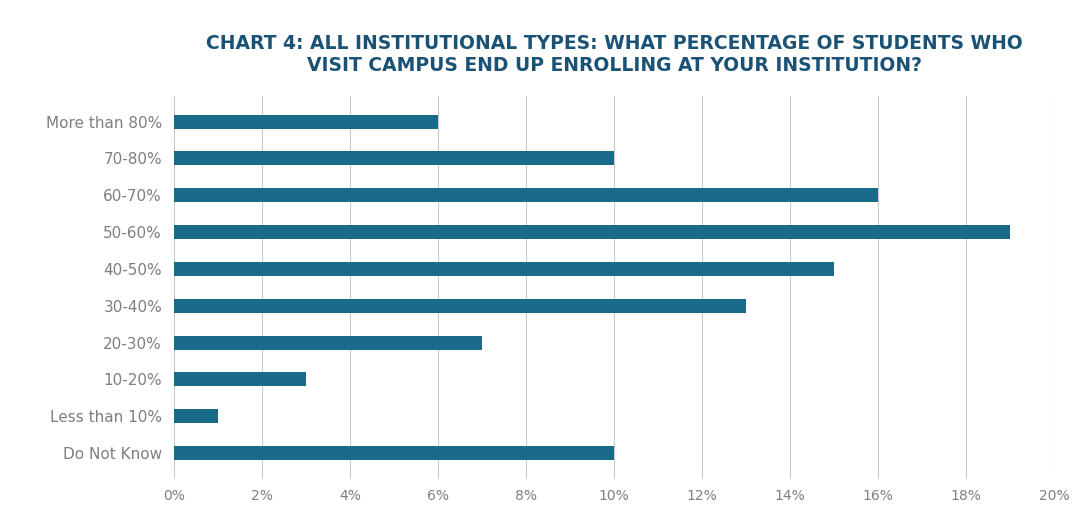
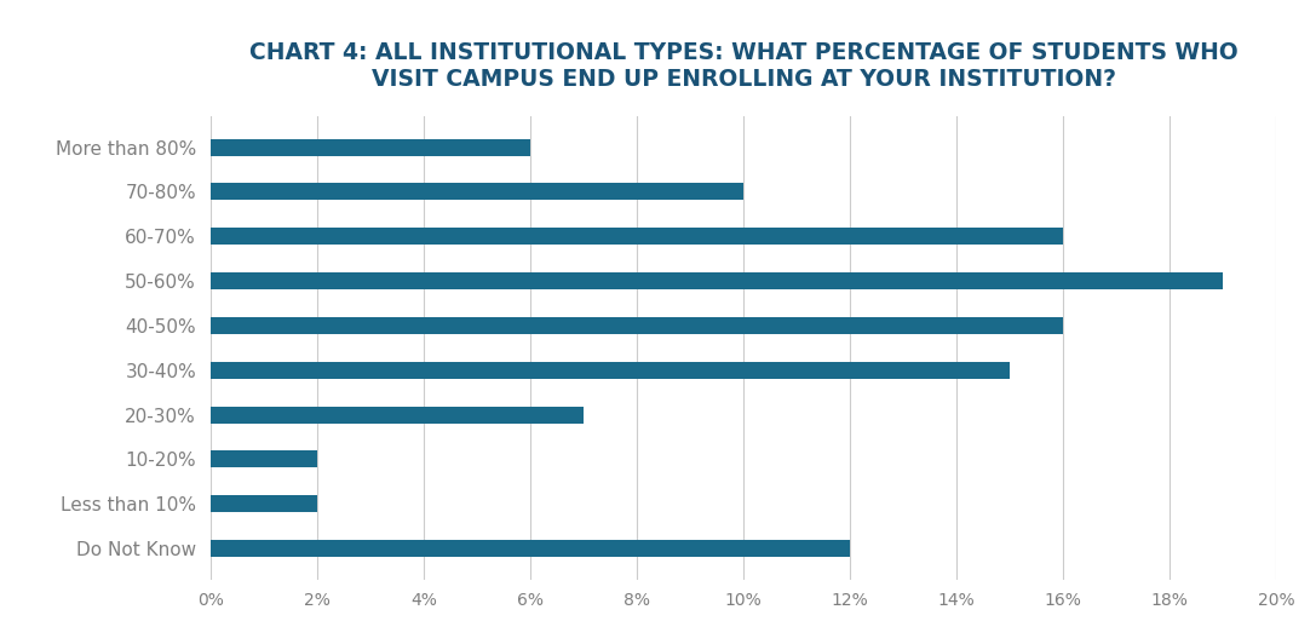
40-50%: 15% -> 16%
30-40%: 13% -> 15%
10-20%: 3% -> 2%
Less than 10%: 1% -> 2%
Do Not Know: 10% -> 12%
